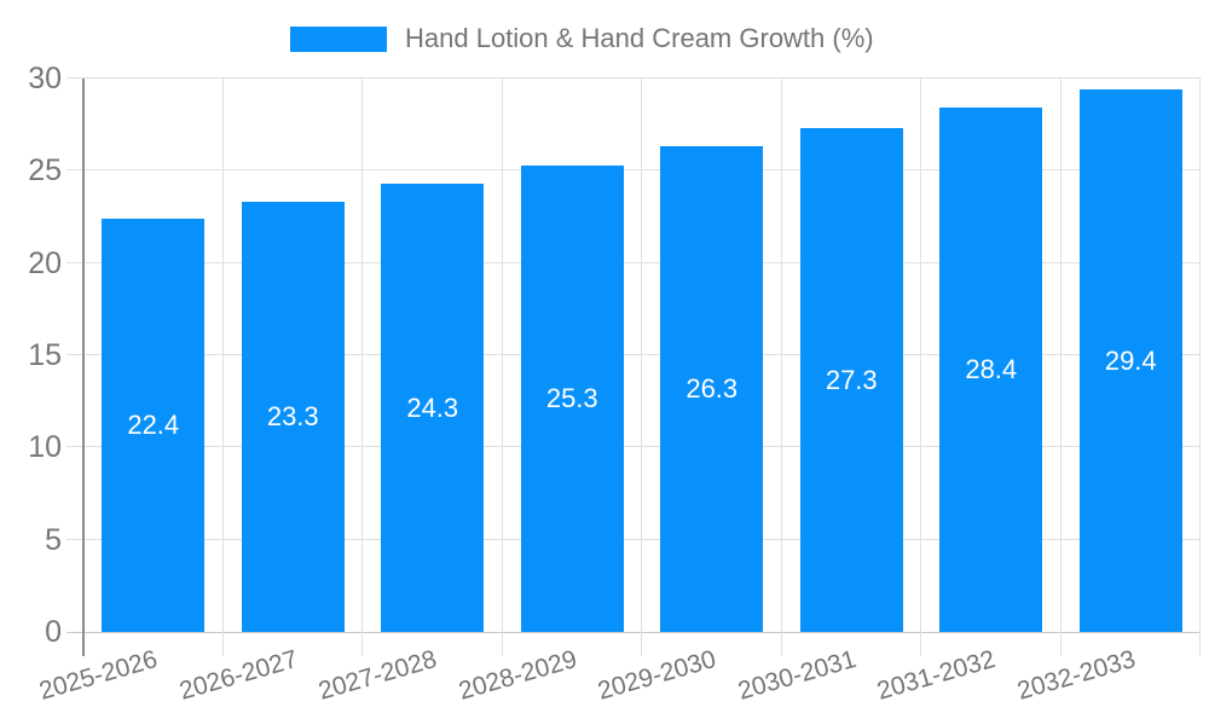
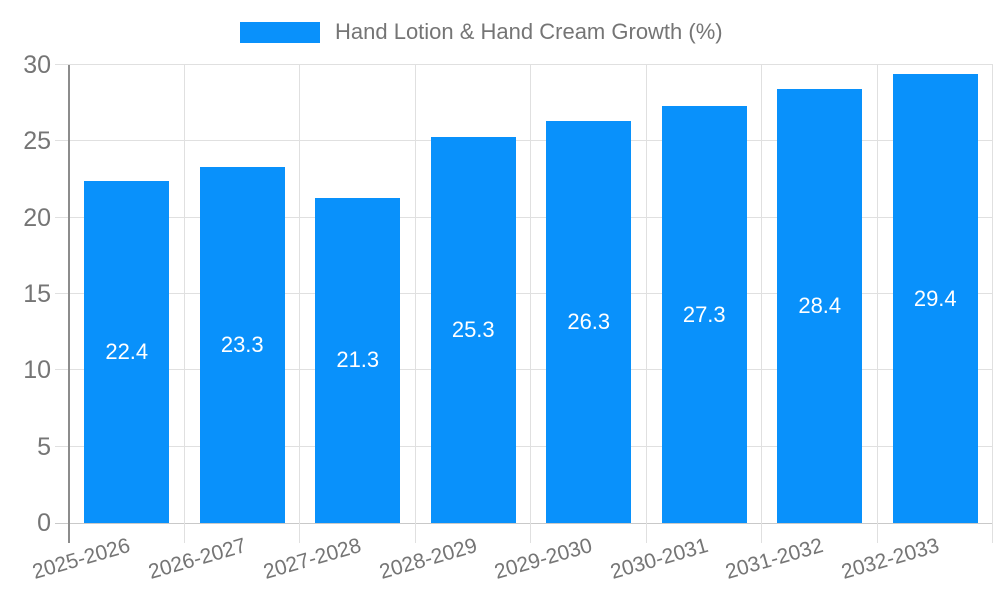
2027-2028: 24.3 -> 21.3
